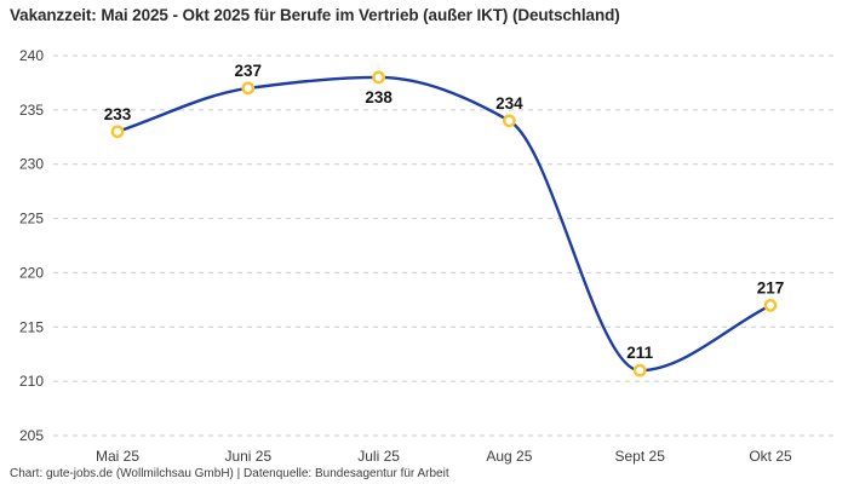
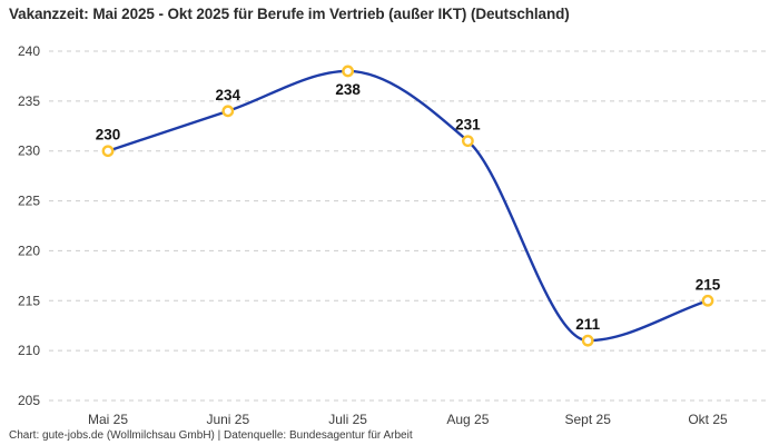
Mai 25: 233 -> 230
Juni 25: 237 -> 234
Aug 25: 234 -> 231
Okt 25: 217 -> 215
